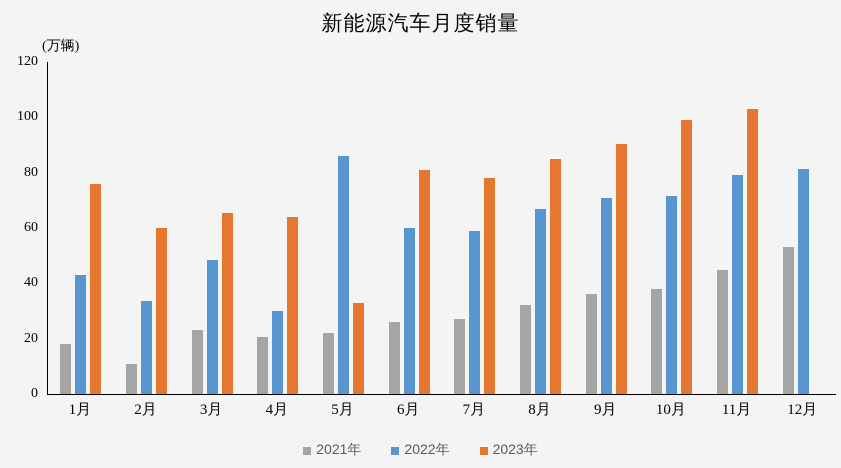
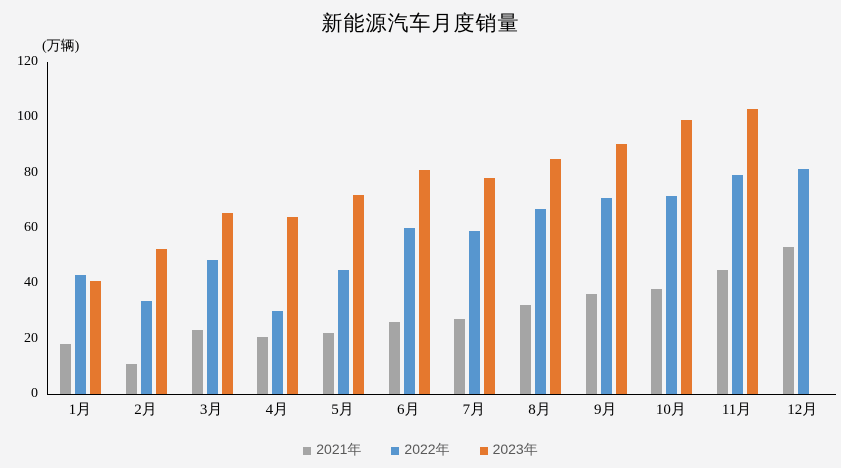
2023年/1月: 76 -> 41
2023年/2月: 60 -> 52
2022年/5月: 86 -> 45
2023年/5月: 33 -> 72
